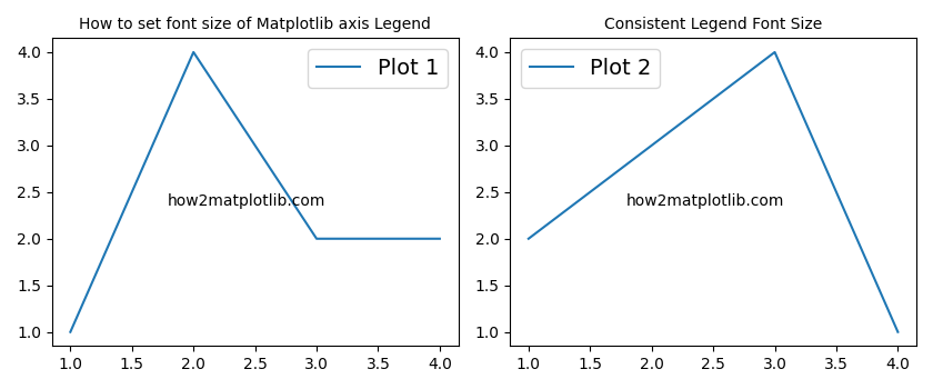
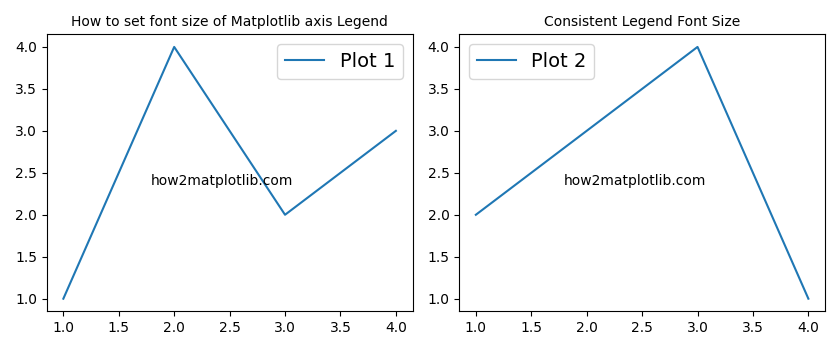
How to set font size of Matplotlib axis Legend/4.0: 2 -> 3
